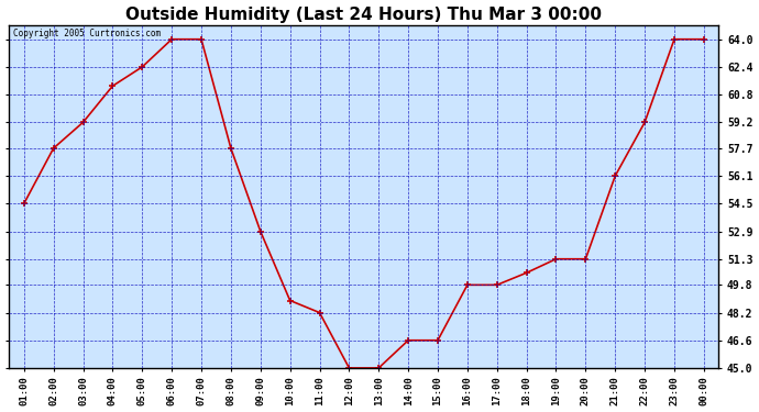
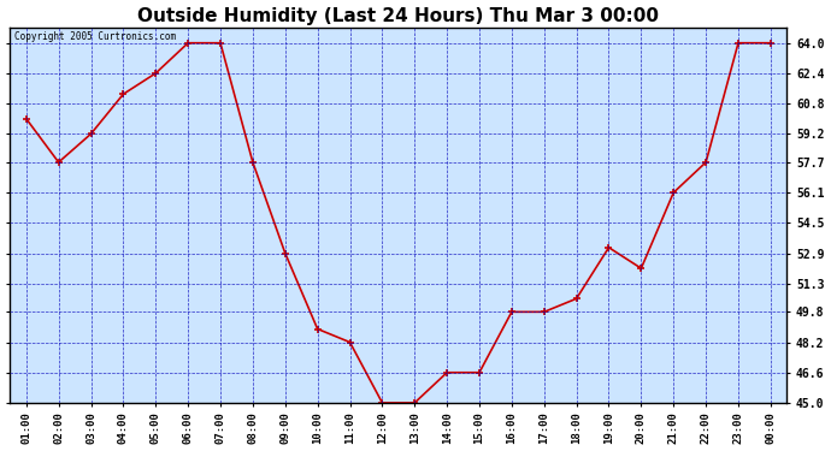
01:00: 54.5 -> 60.0
19:00: 51.3 -> 53.2
20:00: 51.3 -> 52.1
22:00: 59.2 -> 57.7
